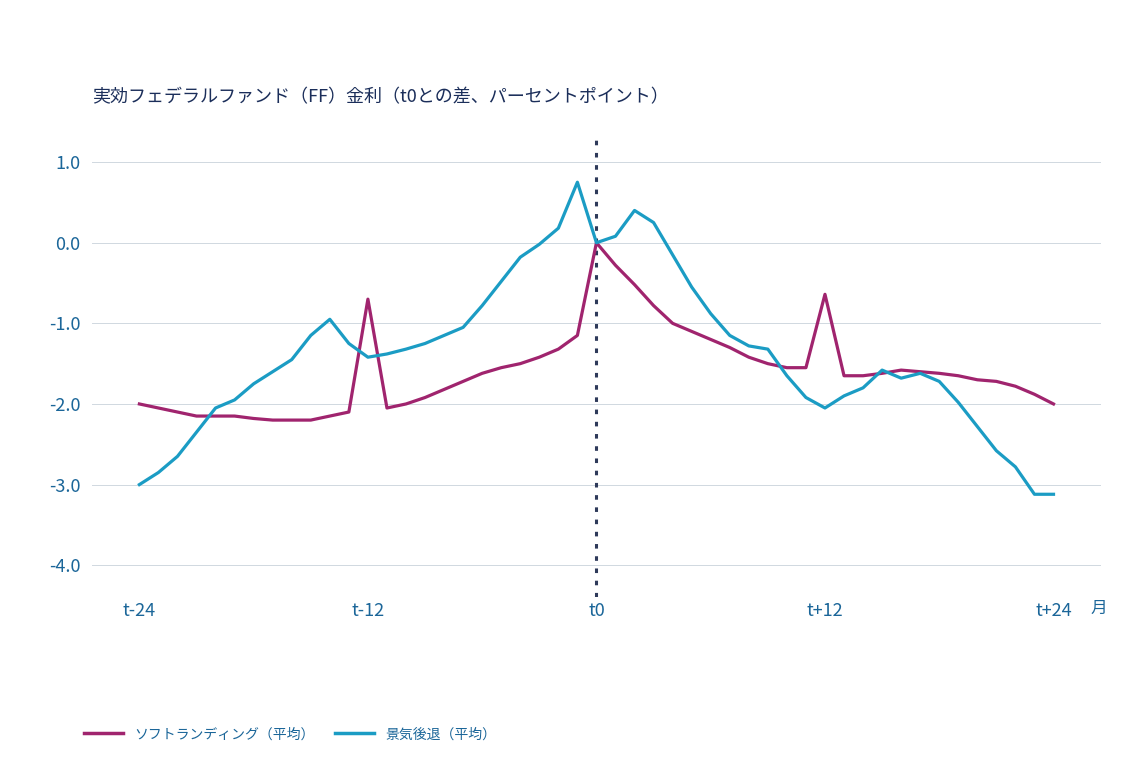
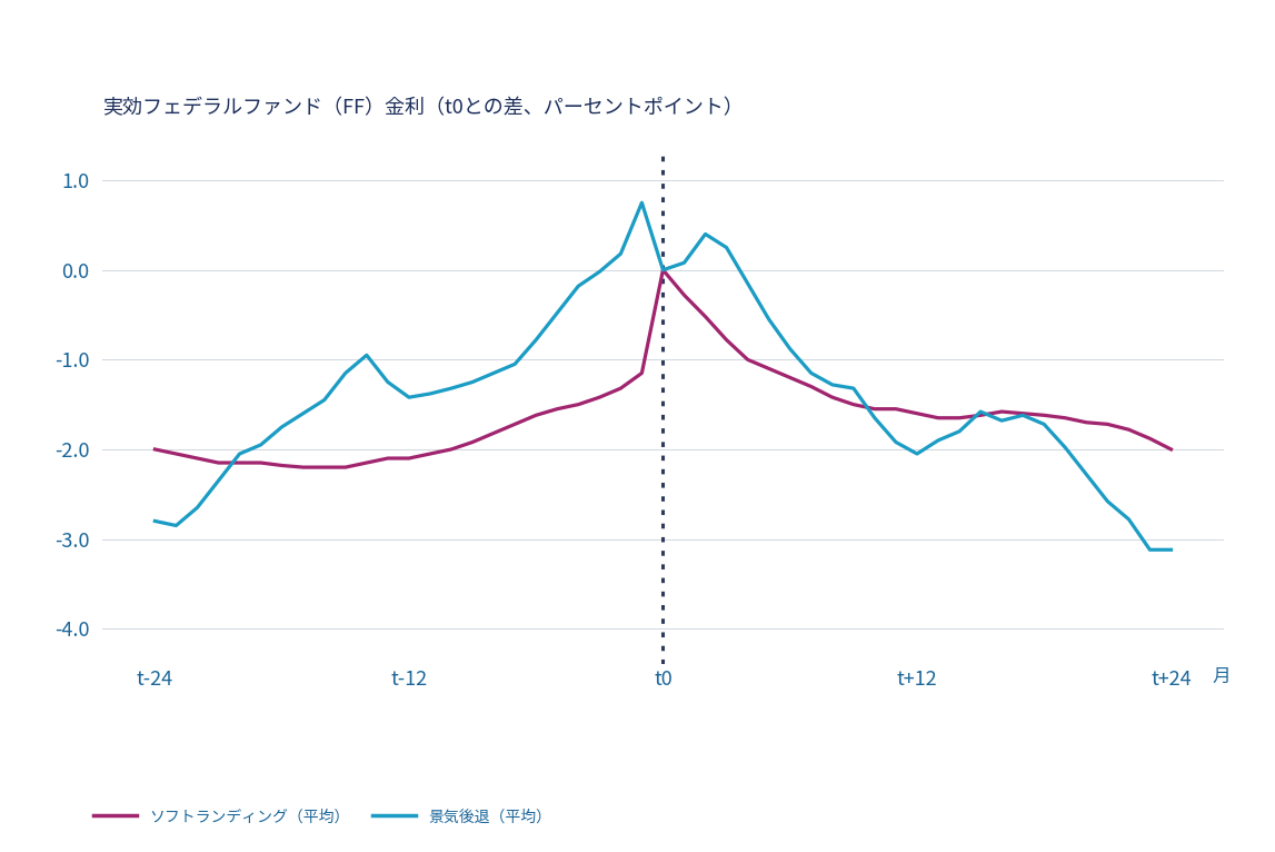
景気後退（平均）/t-24: -3.00 -> -2.80
ソフトランディング（平均）/t-12: -0.70 -> -2.10
ソフトランディング（平均）/t+12: -0.64 -> -1.60
